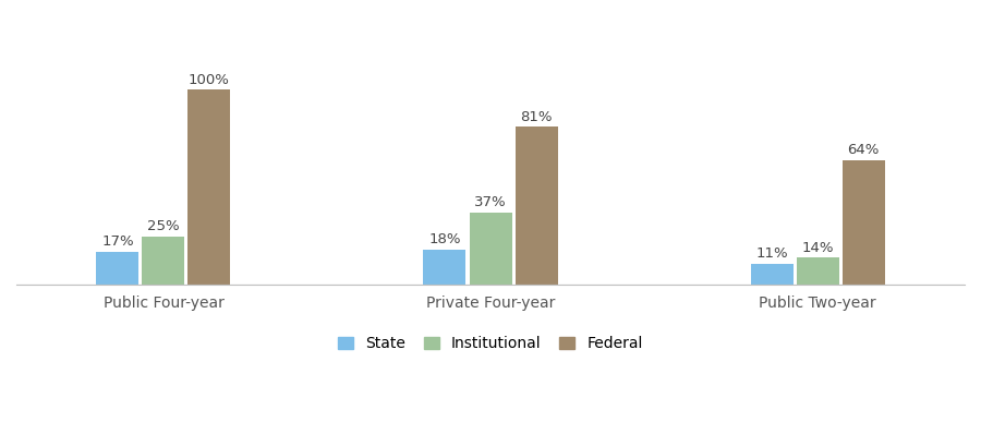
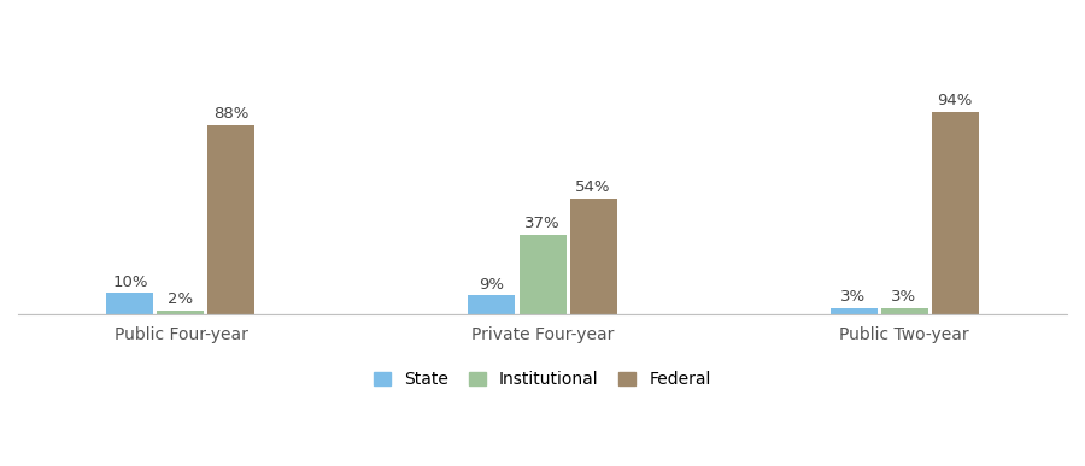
State/Public Four-year: 17% -> 10%
Institutional/Public Four-year: 25% -> 2%
Federal/Public Four-year: 100% -> 88%
State/Private Four-year: 18% -> 9%
Federal/Private Four-year: 81% -> 54%
State/Public Two-year: 11% -> 3%
Institutional/Public Two-year: 14% -> 3%
Federal/Public Two-year: 64% -> 94%
